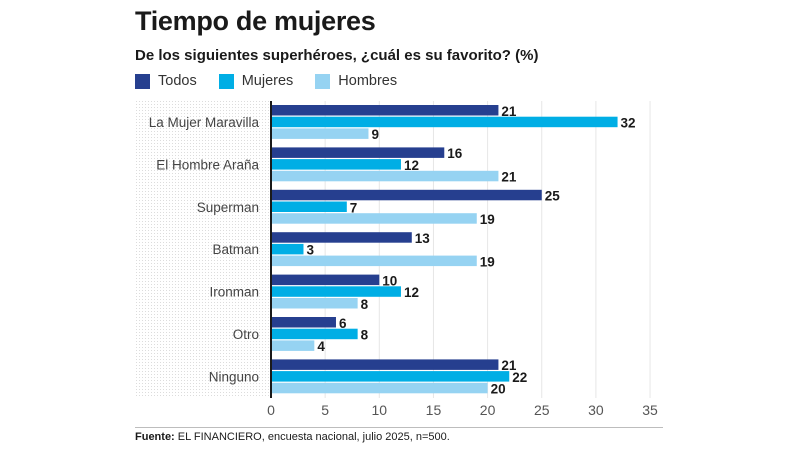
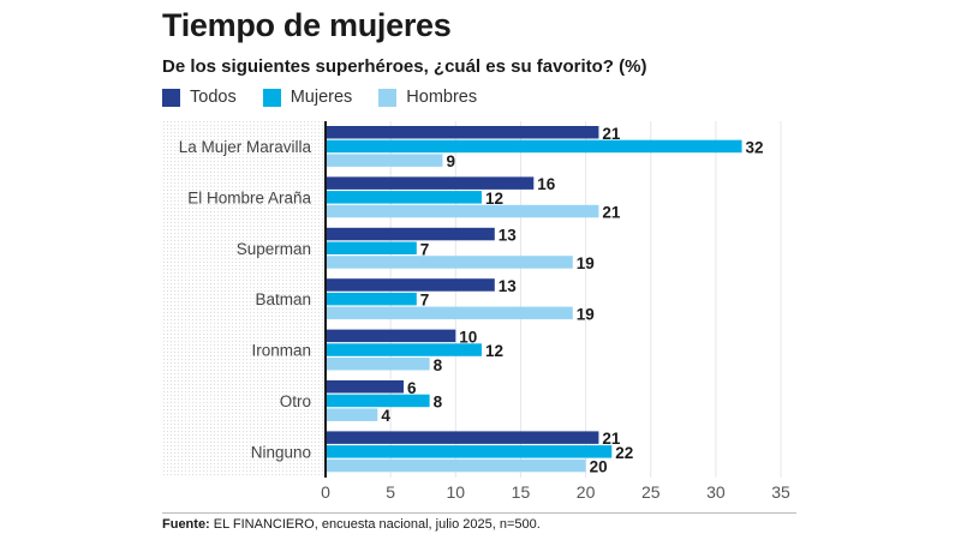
Todos/Superman: 25 -> 13
Mujeres/Batman: 3 -> 7
